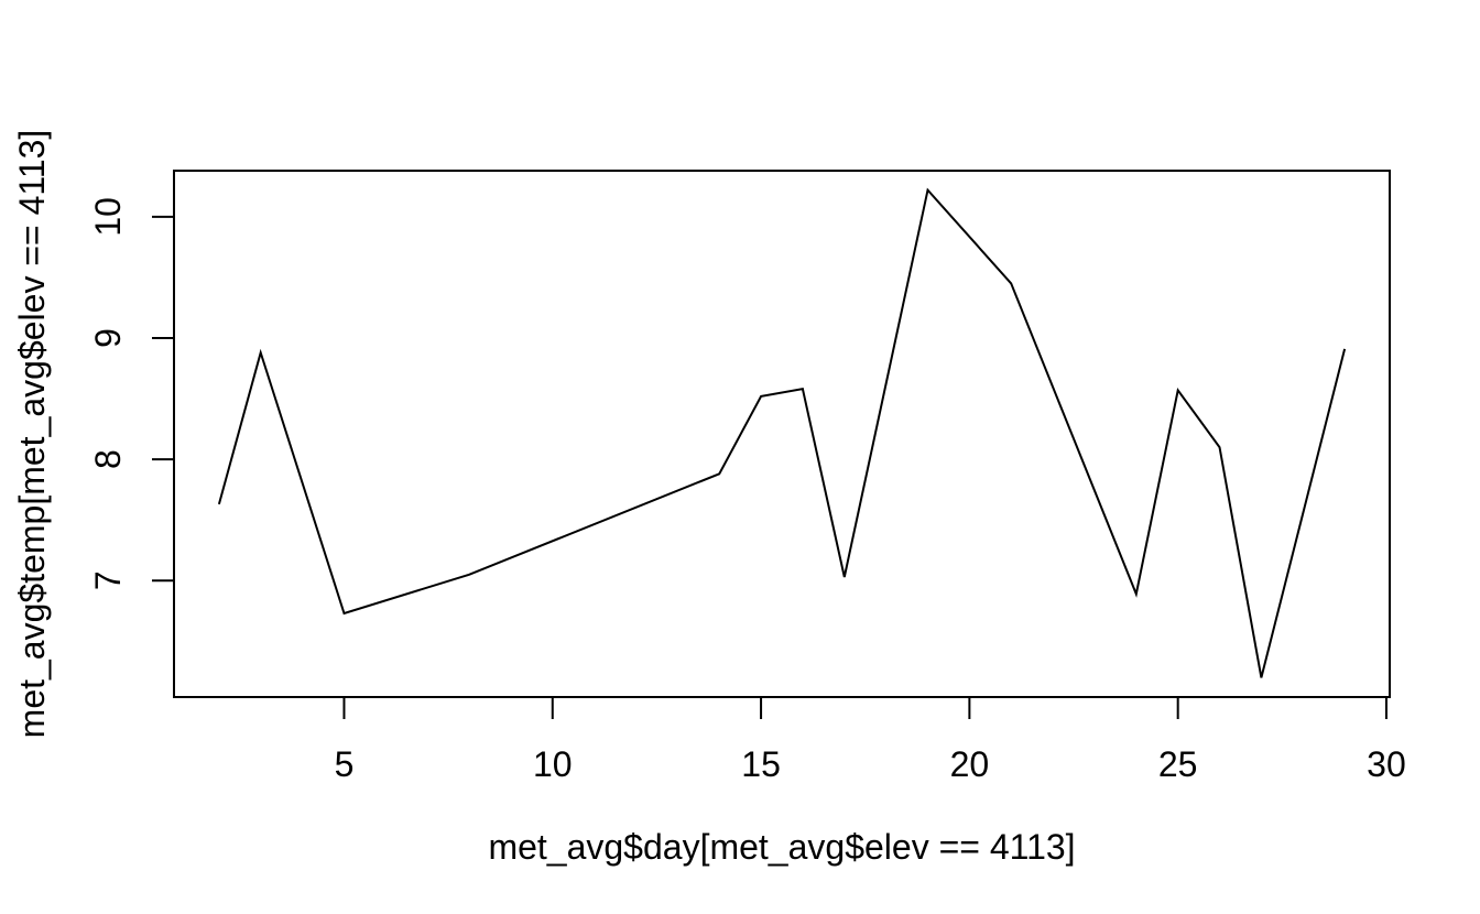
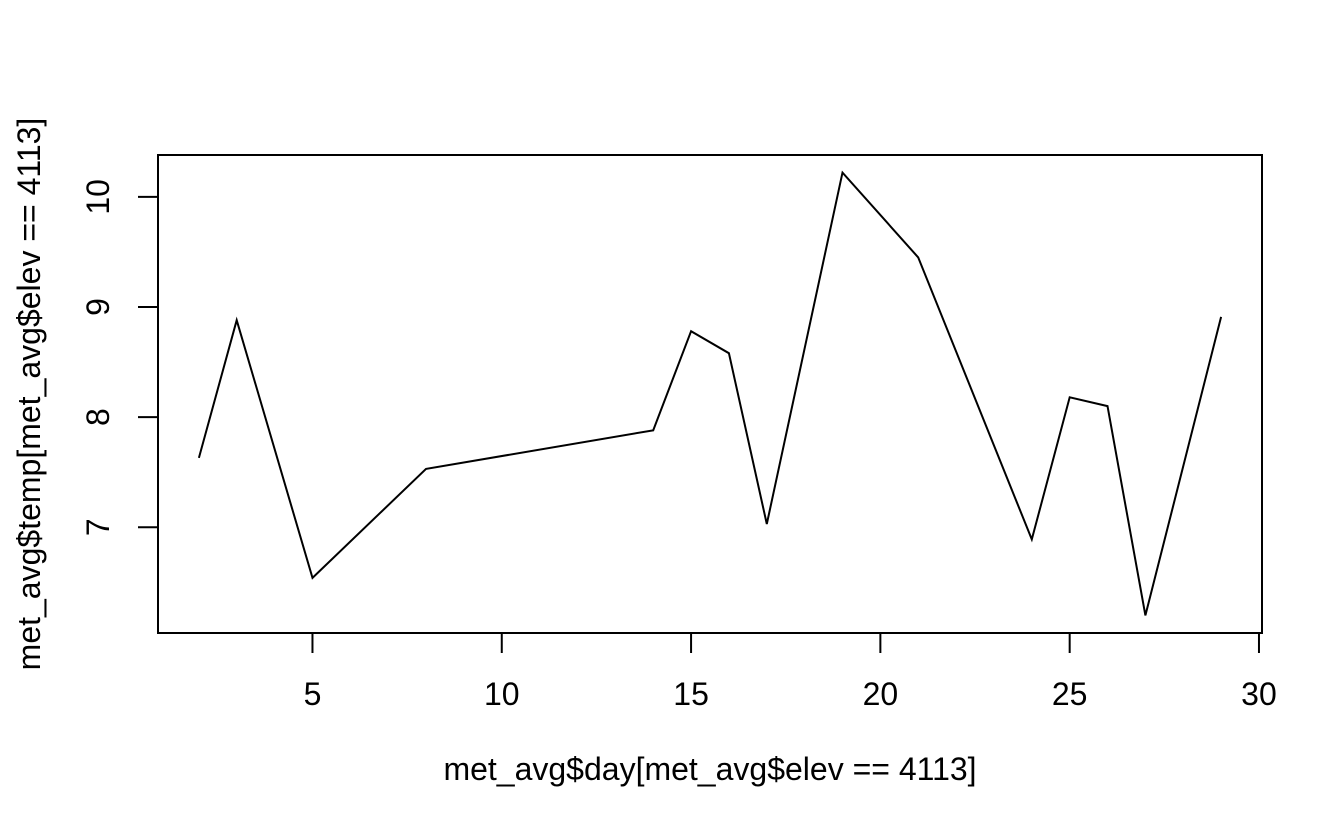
5: 6.73 -> 6.54
8: 7.05 -> 7.53
15: 8.52 -> 8.78
25: 8.57 -> 8.18
